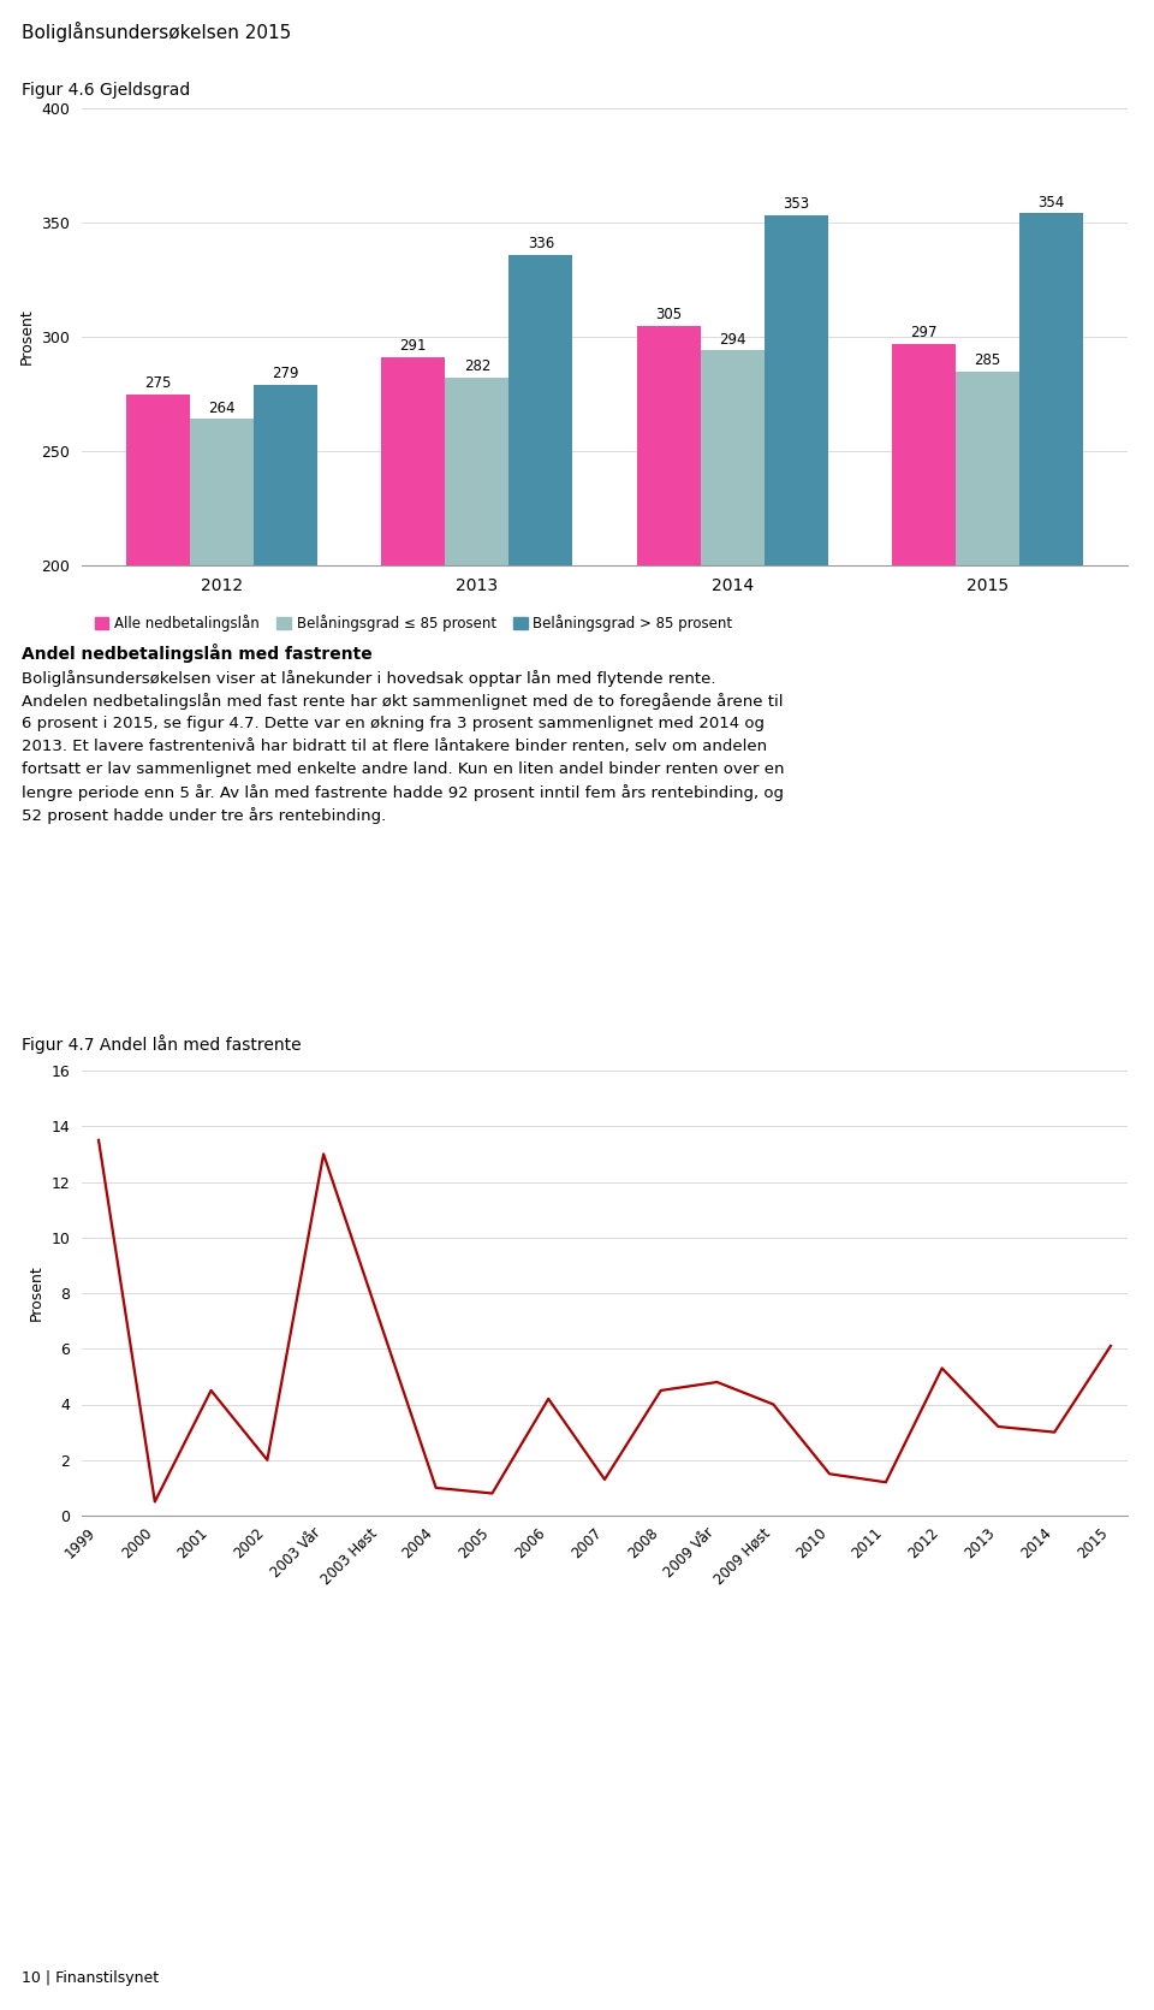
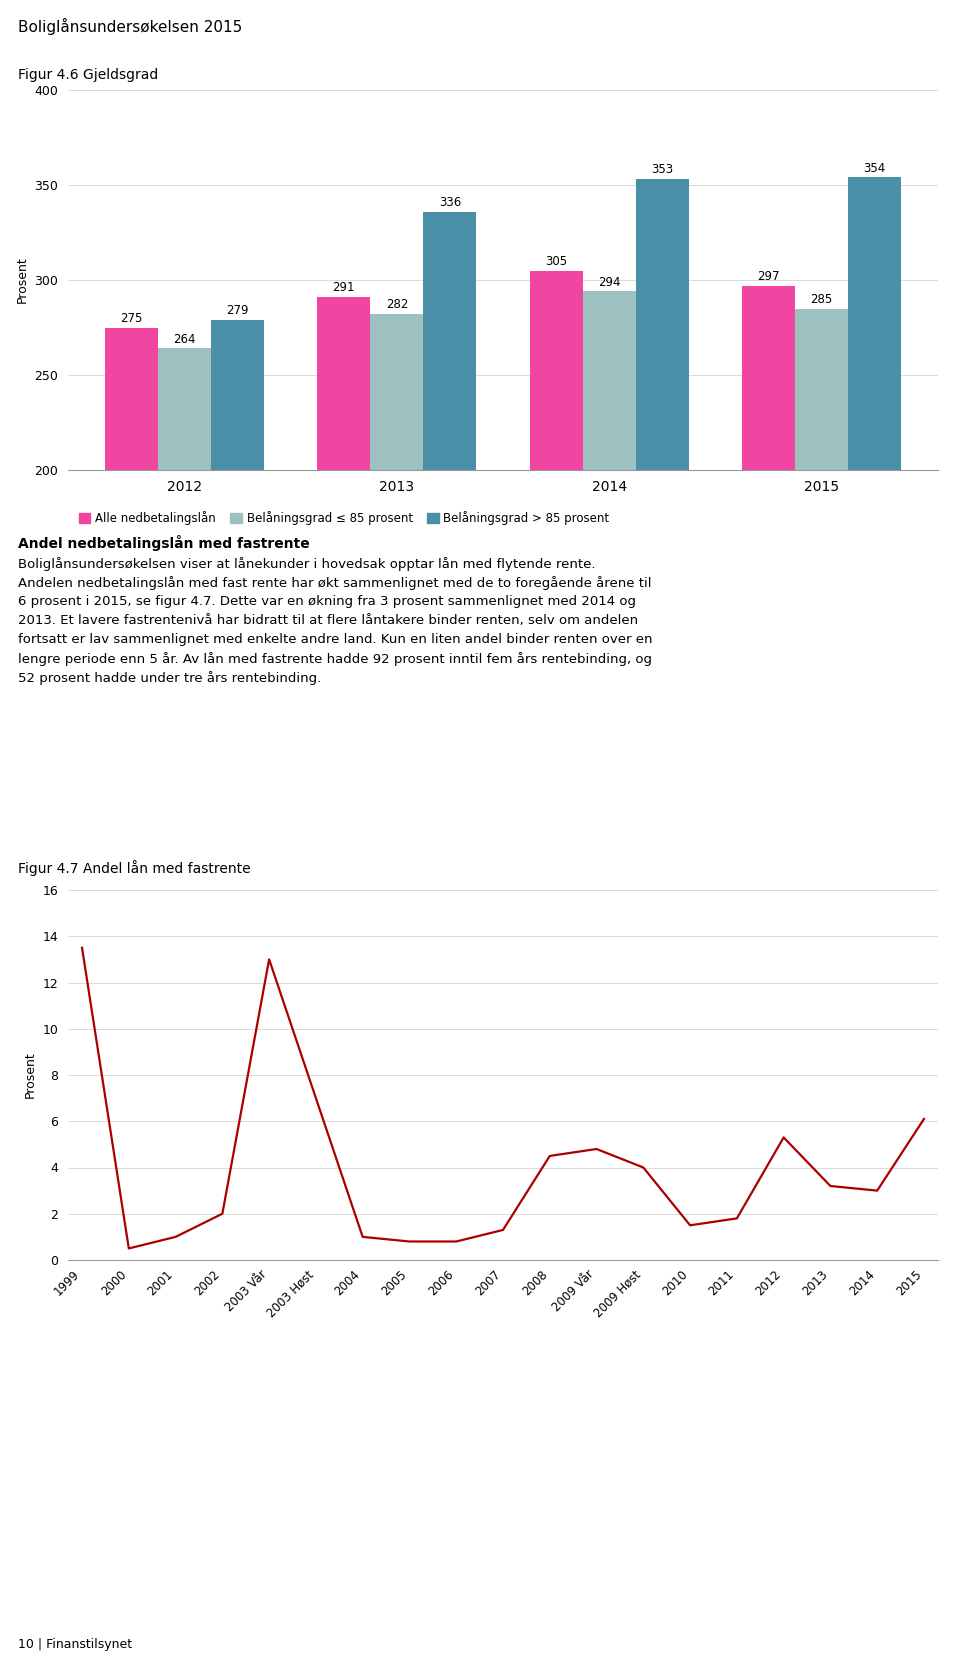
2001: 4.5 -> 1.0
2006: 4.2 -> 0.8
2011: 1.2 -> 1.8
